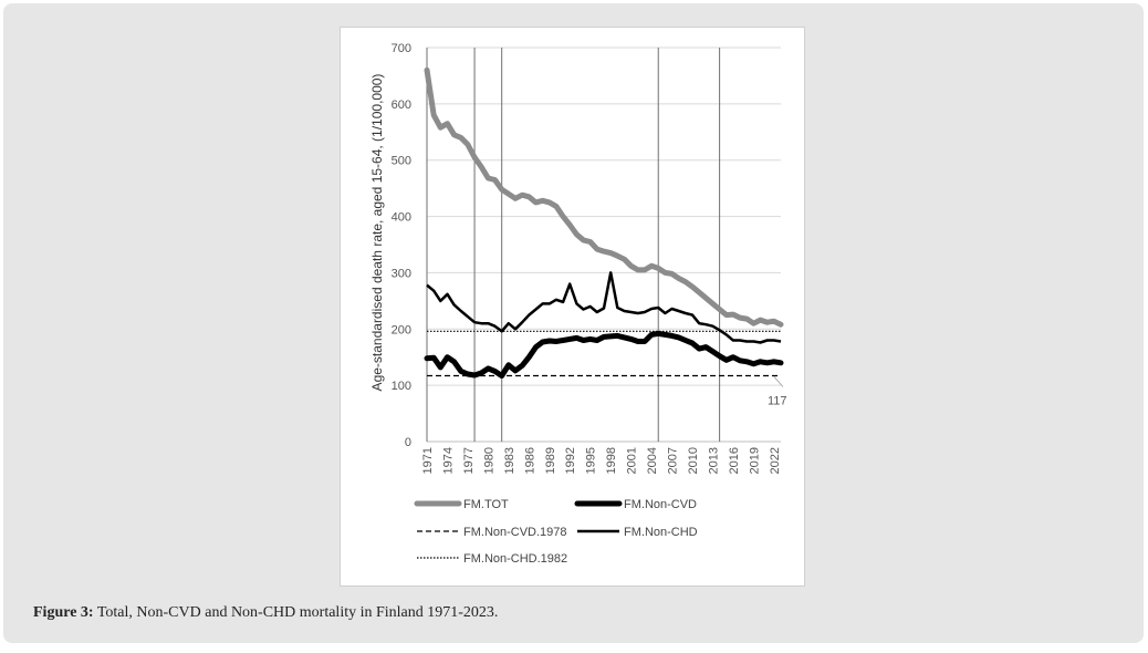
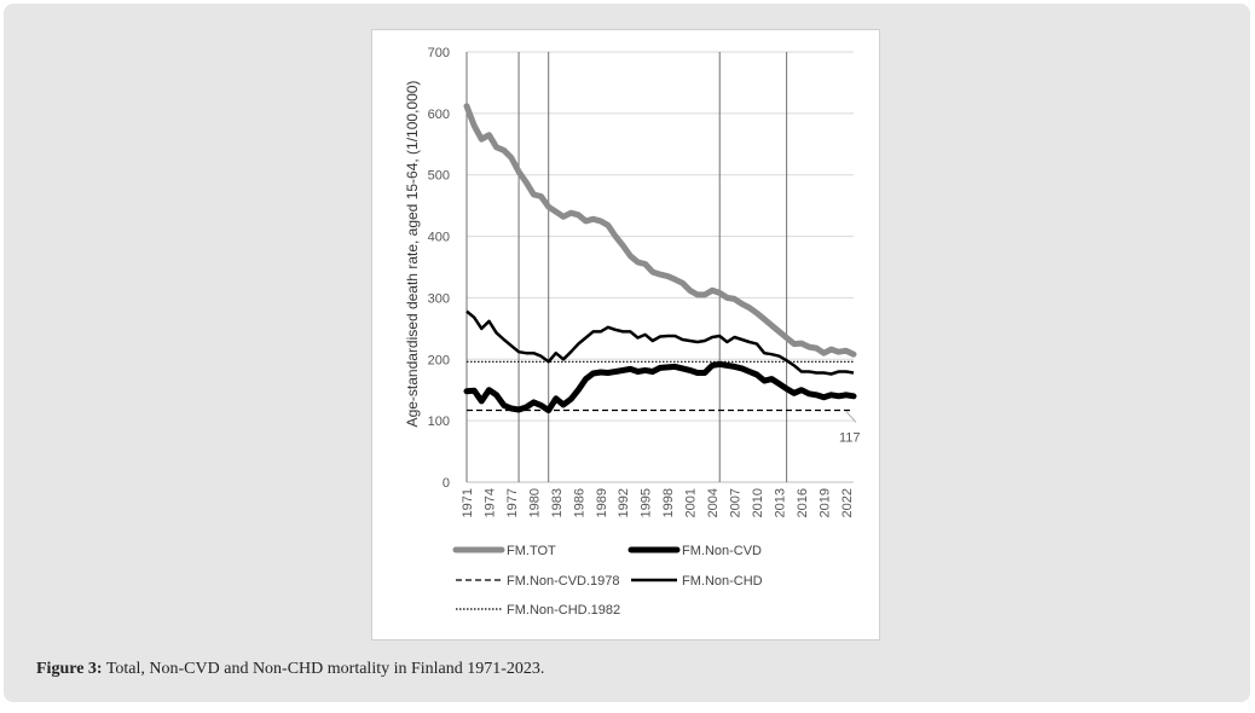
FM.TOT/1971: 660 -> 610
FM.Non-CHD/1992: 280 -> 240
FM.Non-CHD/1998: 300 -> 240
